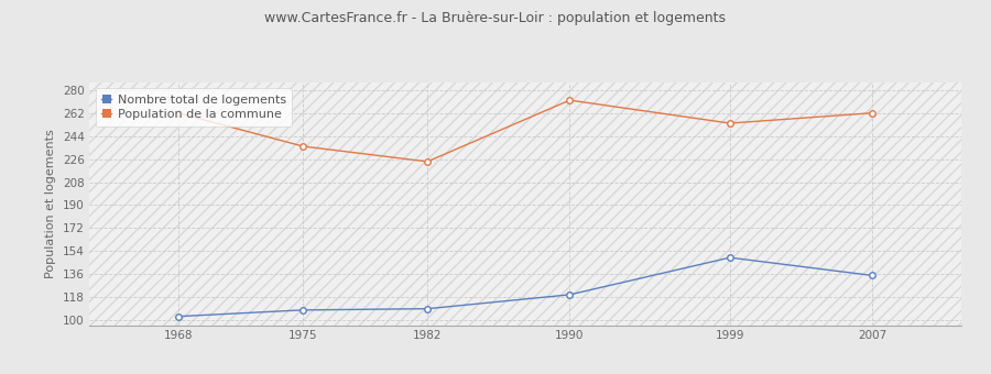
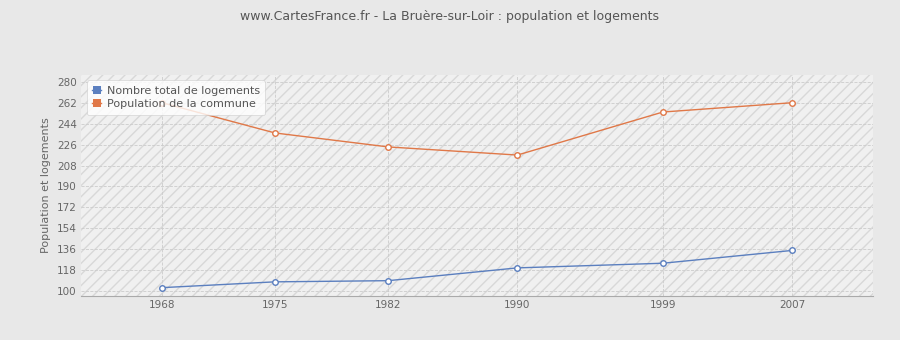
Population de la commune/1990: 272 -> 217
Nombre total de logements/1999: 149 -> 124
